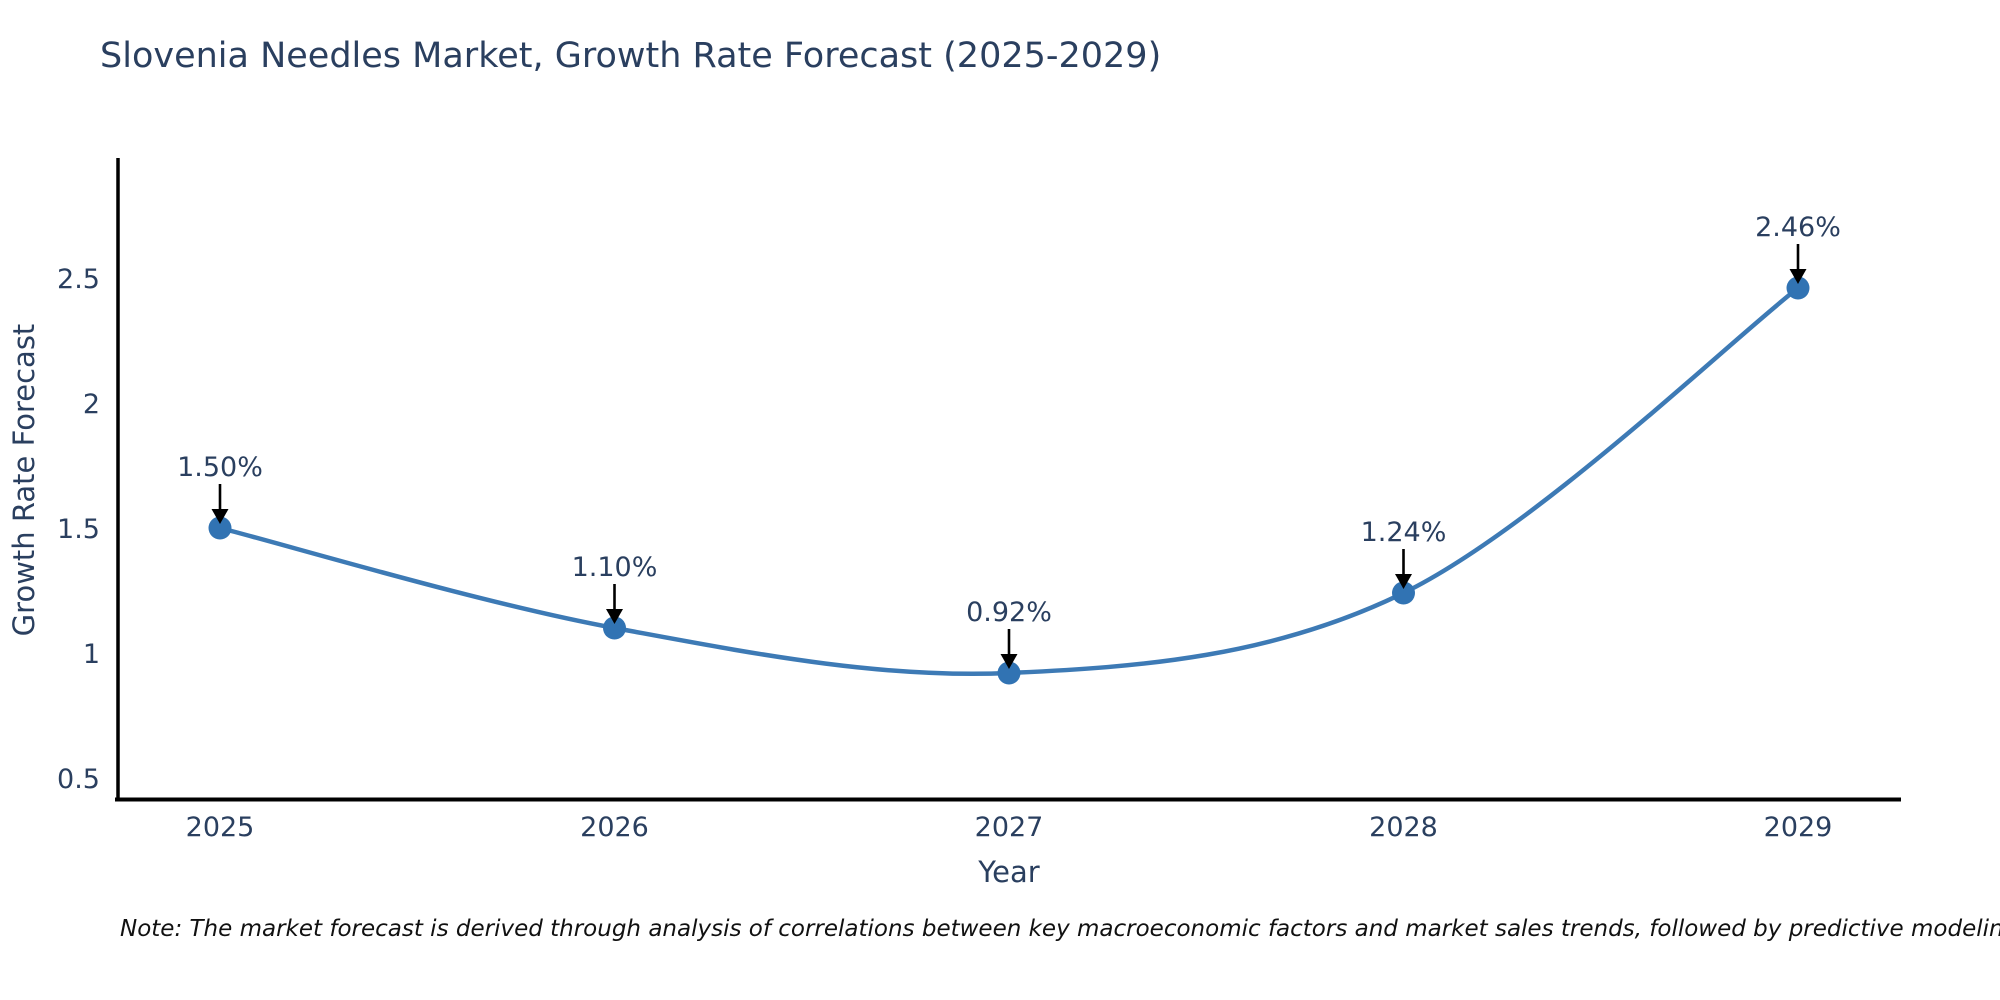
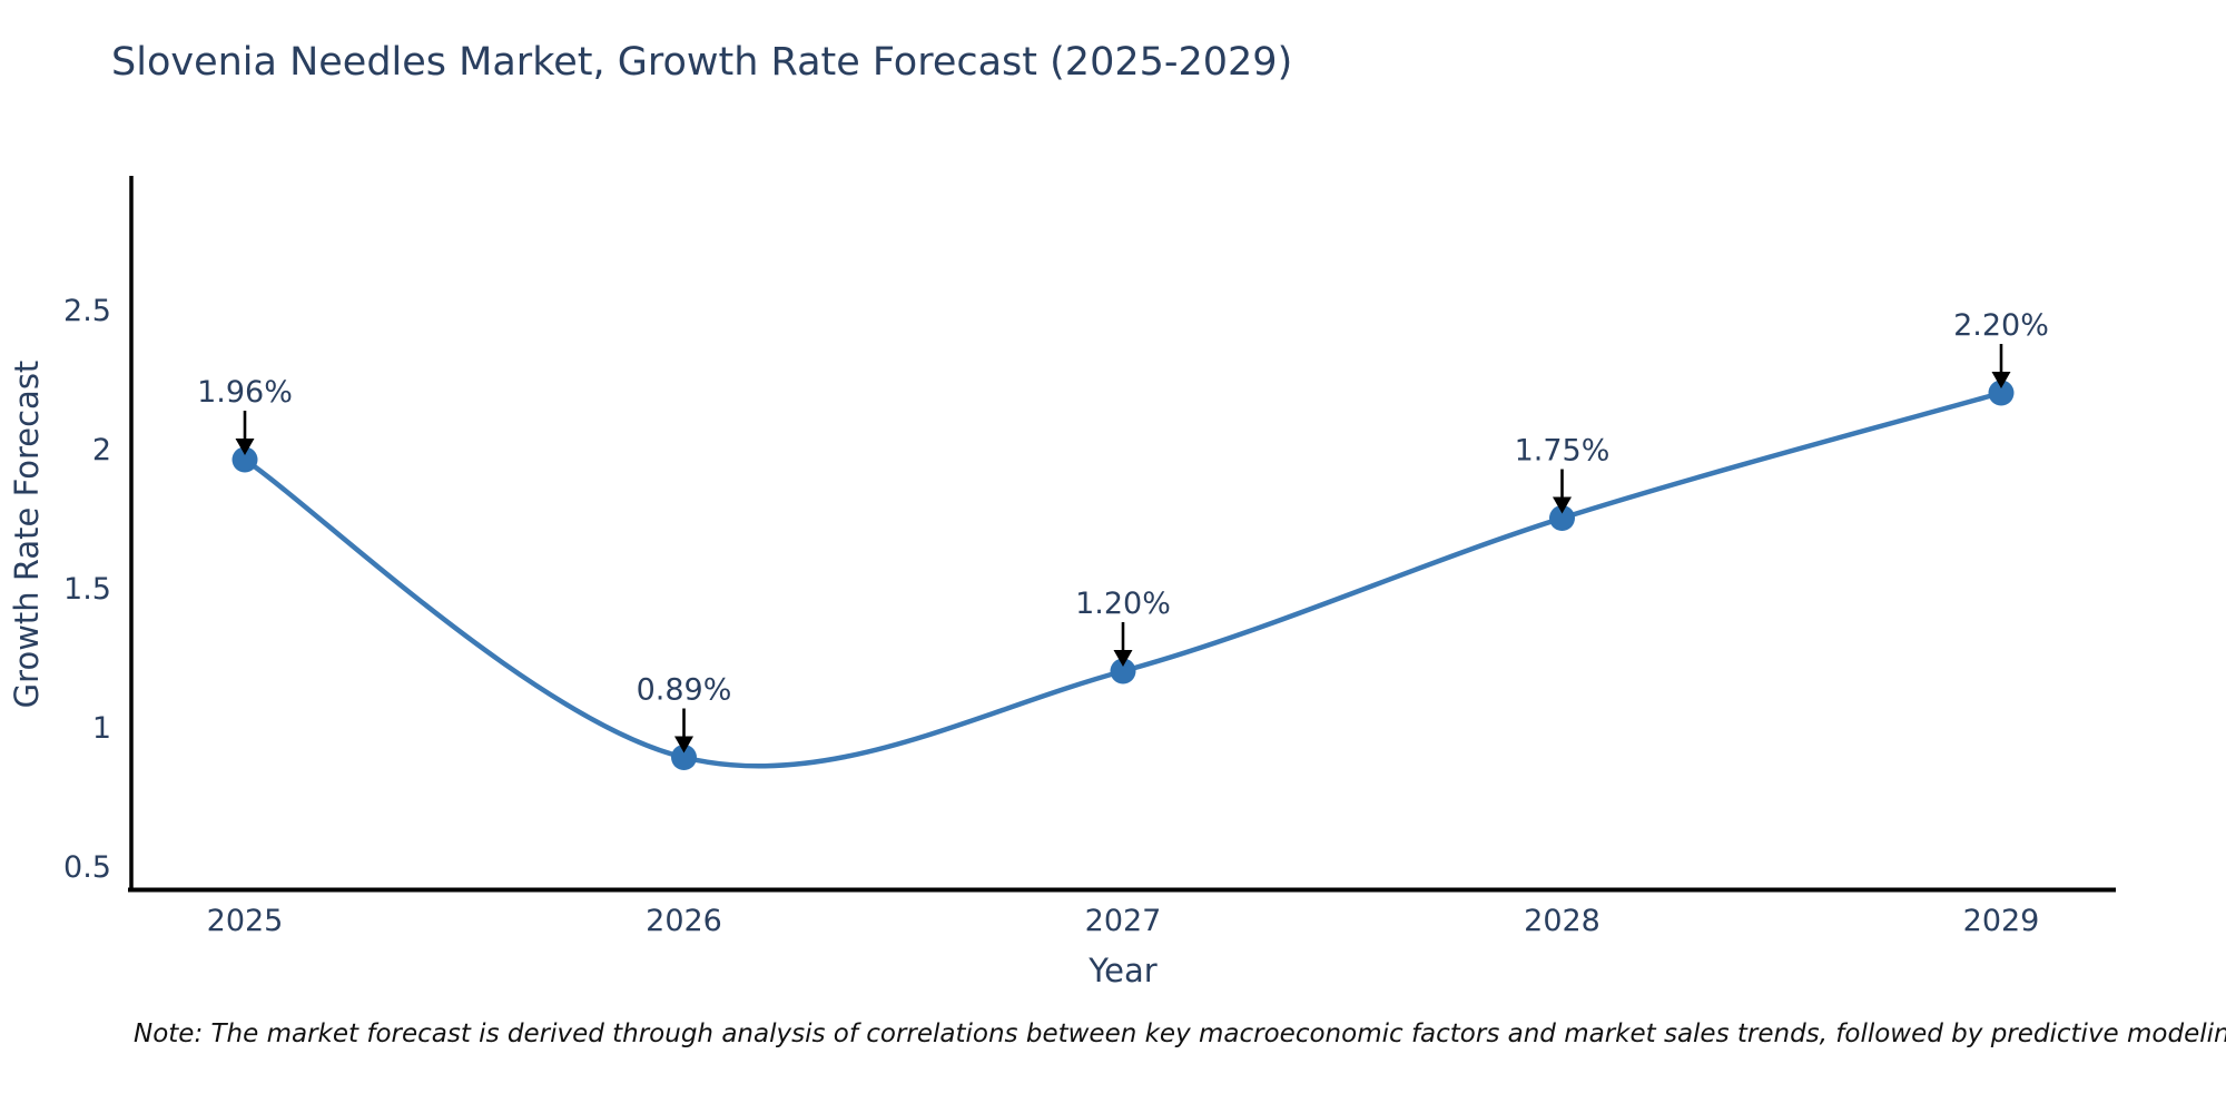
2025: 1.50% -> 1.96%
2026: 1.10% -> 0.89%
2027: 0.92% -> 1.20%
2028: 1.24% -> 1.75%
2029: 2.46% -> 2.20%
